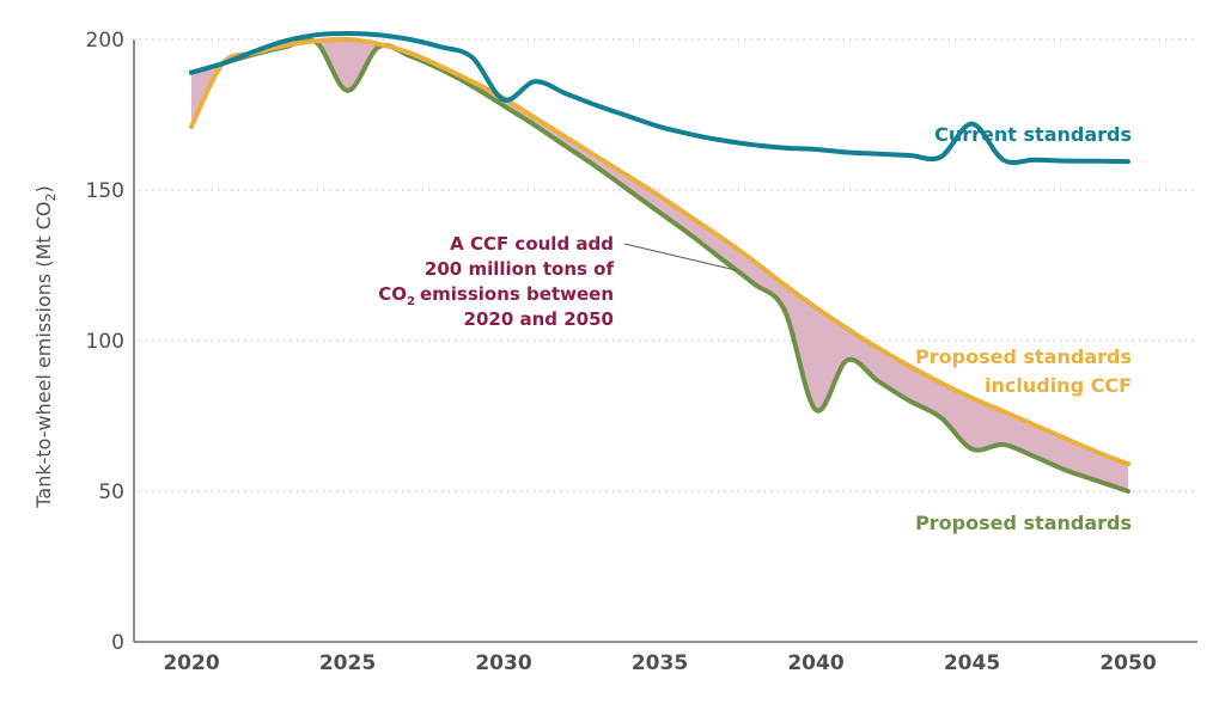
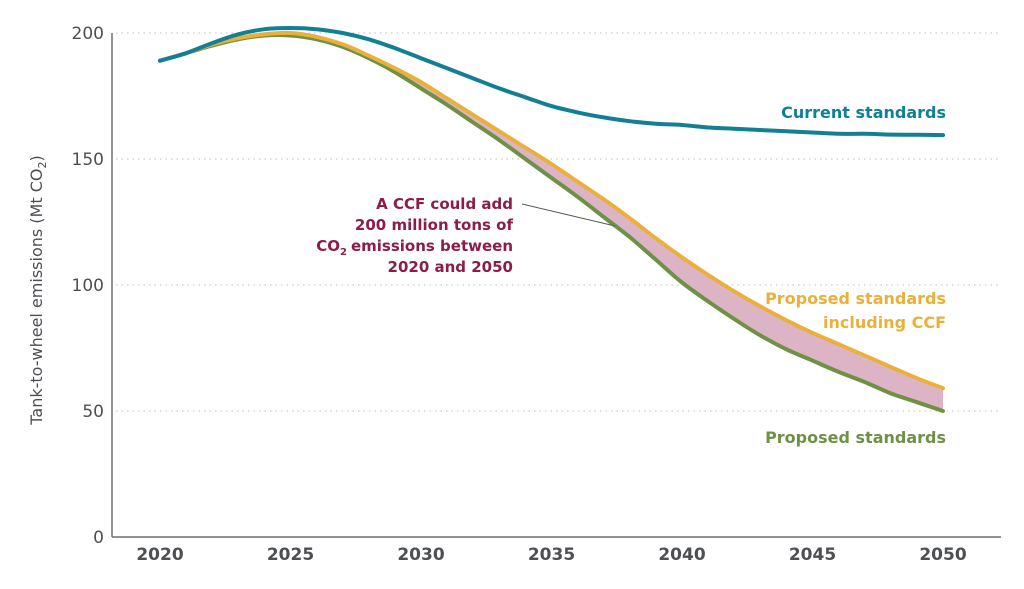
Proposed standards including CCF/2020: 171 -> 189
Proposed standards/2025: 183 -> 199
Current standards/2030: 180 -> 190
Proposed standards/2040: 77 -> 101
Current standards/2045: 172 -> 160
Proposed standards/2045: 64 -> 70
